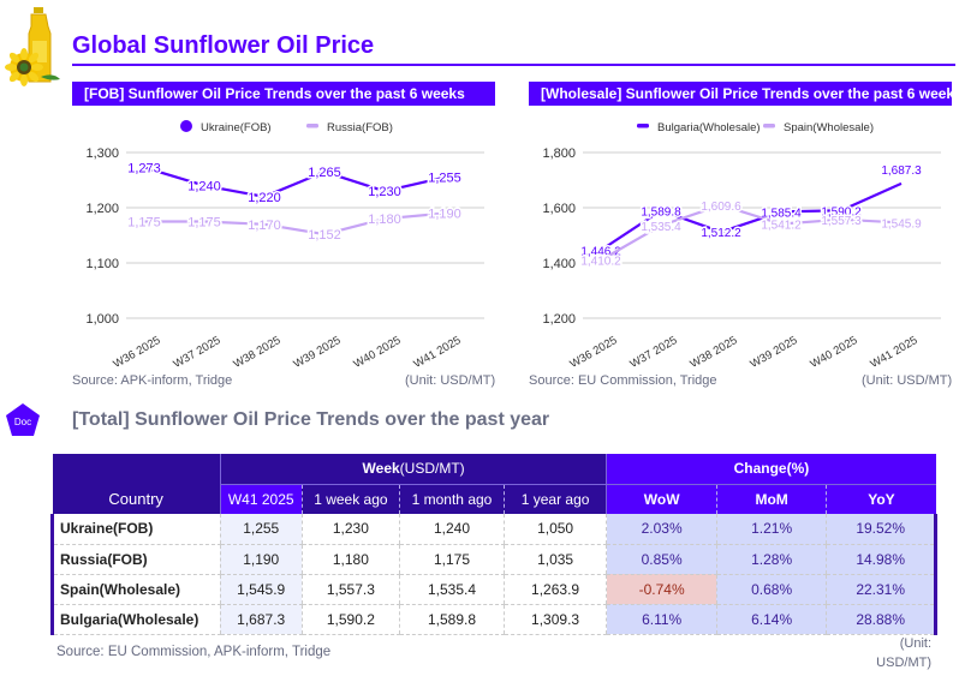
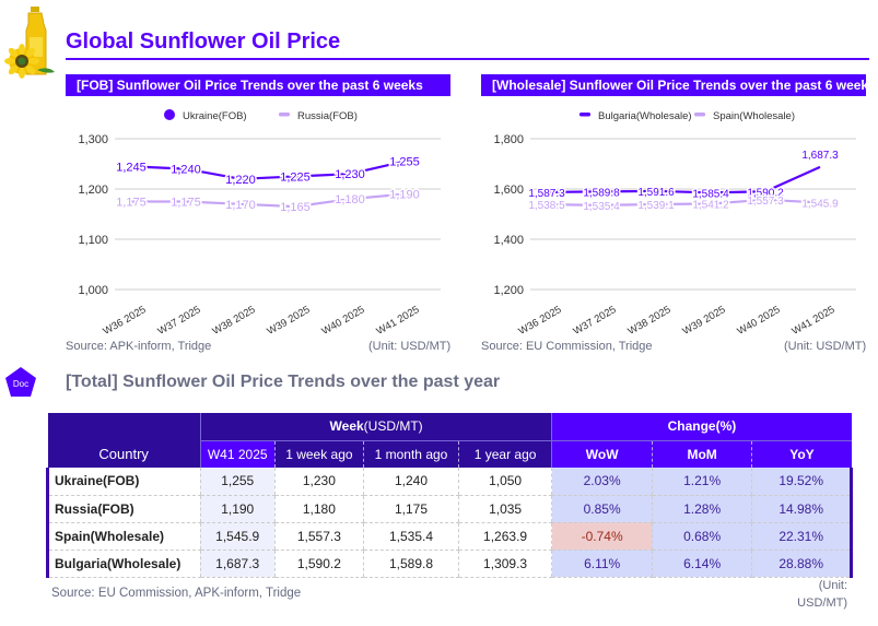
[FOB] Sunflower Oil Price Trends over the past 6 weeks/Ukraine(FOB)/W36 2025: 1,273 -> 1,245
[FOB] Sunflower Oil Price Trends over the past 6 weeks/Ukraine(FOB)/W39 2025: 1,265 -> 1,225
[FOB] Sunflower Oil Price Trends over the past 6 weeks/Russia(FOB)/W39 2025: 1,152 -> 1,165
[Wholesale] Sunflower Oil Price Trends over the past 6 weeks/Bulgaria(Wholesale)/W36 2025: 1,446.2 -> 1,587.3
[Wholesale] Sunflower Oil Price Trends over the past 6 weeks/Spain(Wholesale)/W36 2025: 1,410.2 -> 1,538.5
[Wholesale] Sunflower Oil Price Trends over the past 6 weeks/Bulgaria(Wholesale)/W38 2025: 1,512.2 -> 1,591.6
[Wholesale] Sunflower Oil Price Trends over the past 6 weeks/Spain(Wholesale)/W38 2025: 1,609.6 -> 1,539.1
